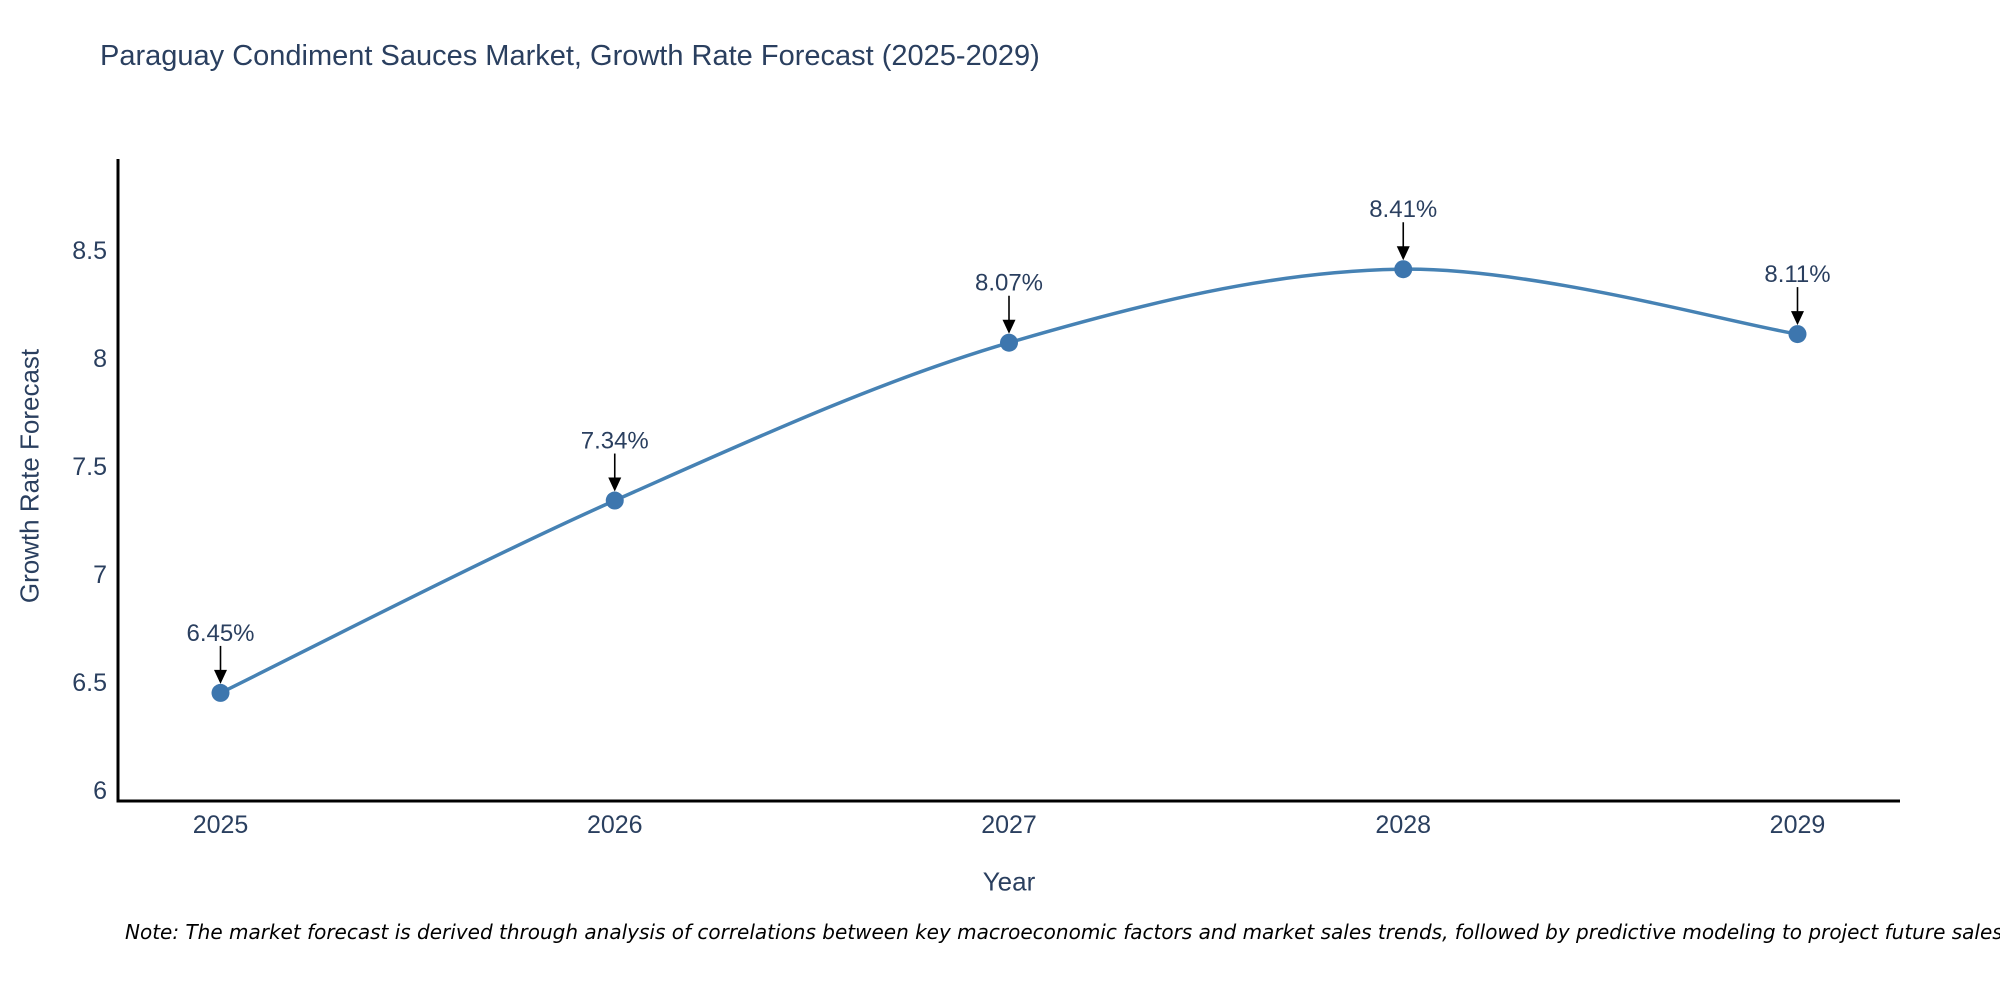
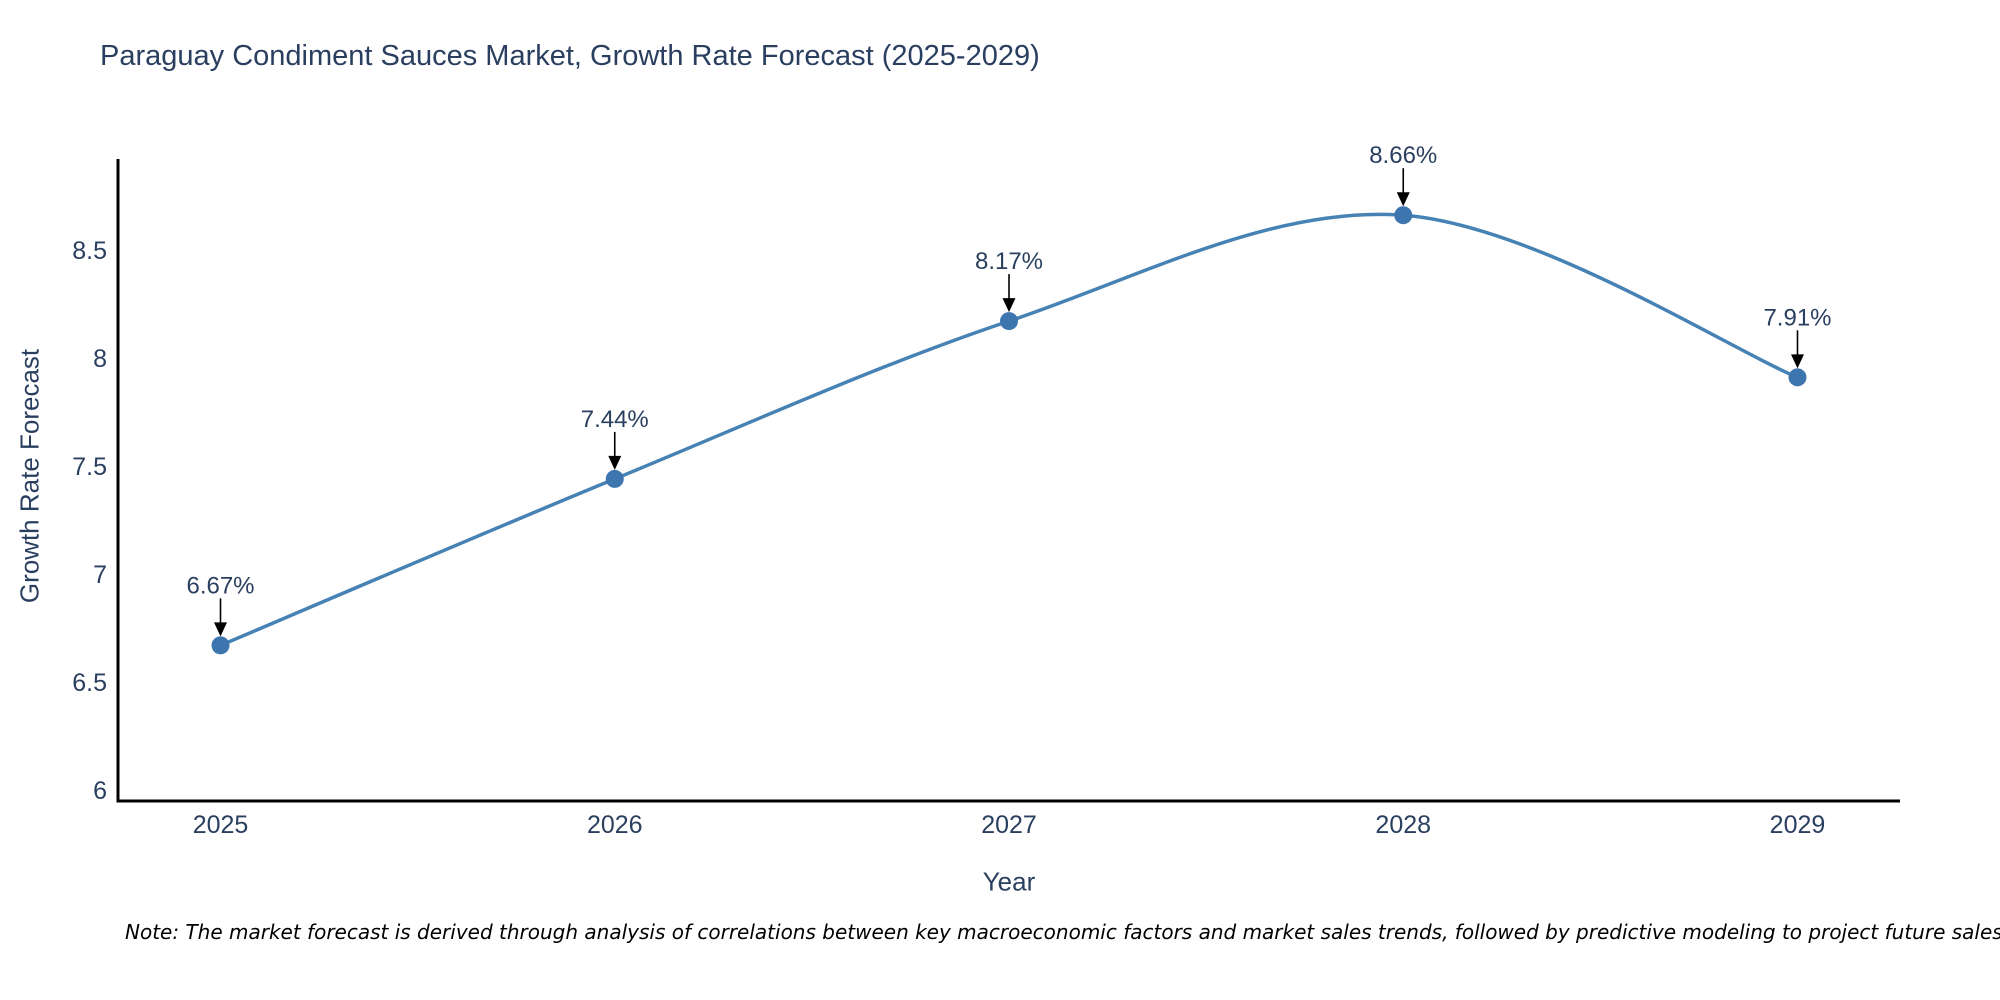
2025: 6.45% -> 6.67%
2026: 7.34% -> 7.44%
2027: 8.07% -> 8.17%
2028: 8.41% -> 8.66%
2029: 8.11% -> 7.91%
